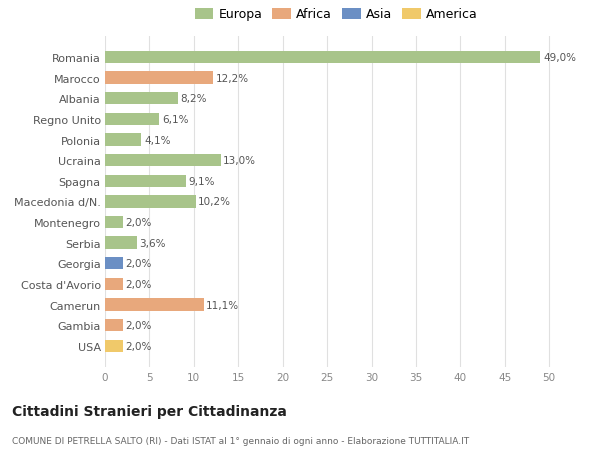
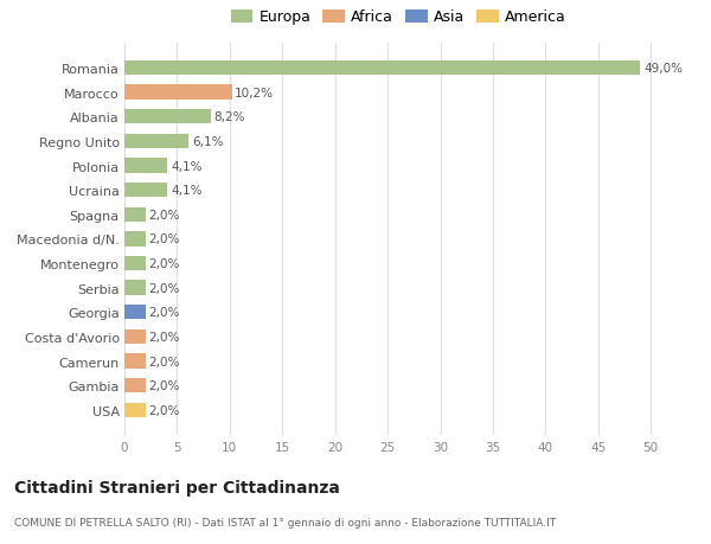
Marocco: 12,2% -> 10,2%
Ucraina: 13,0% -> 4,1%
Spagna: 9,1% -> 2,0%
Macedonia d/N.: 10,2% -> 2,0%
Serbia: 3,6% -> 2,0%
Camerun: 11,1% -> 2,0%
